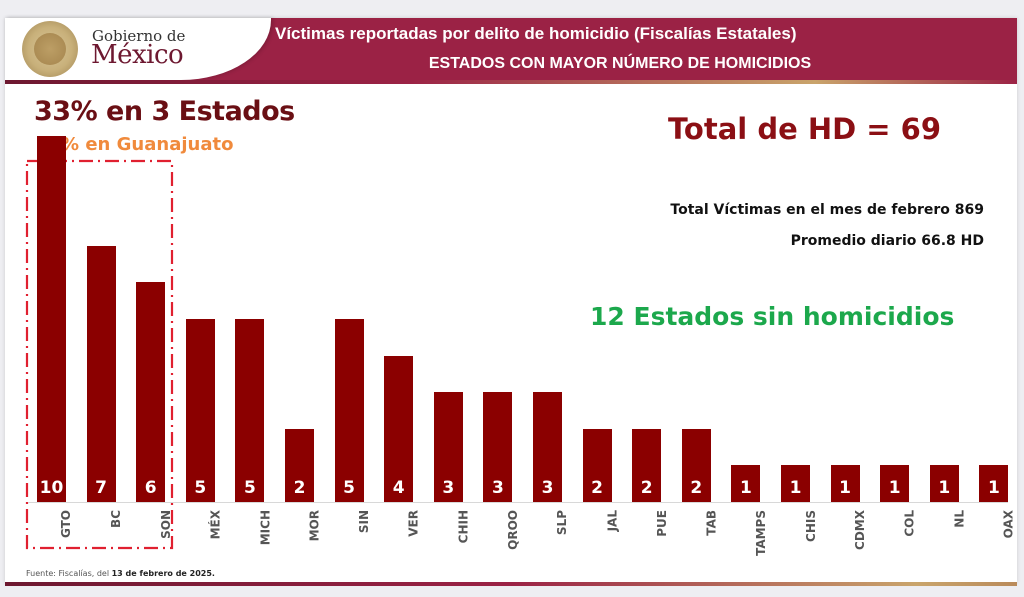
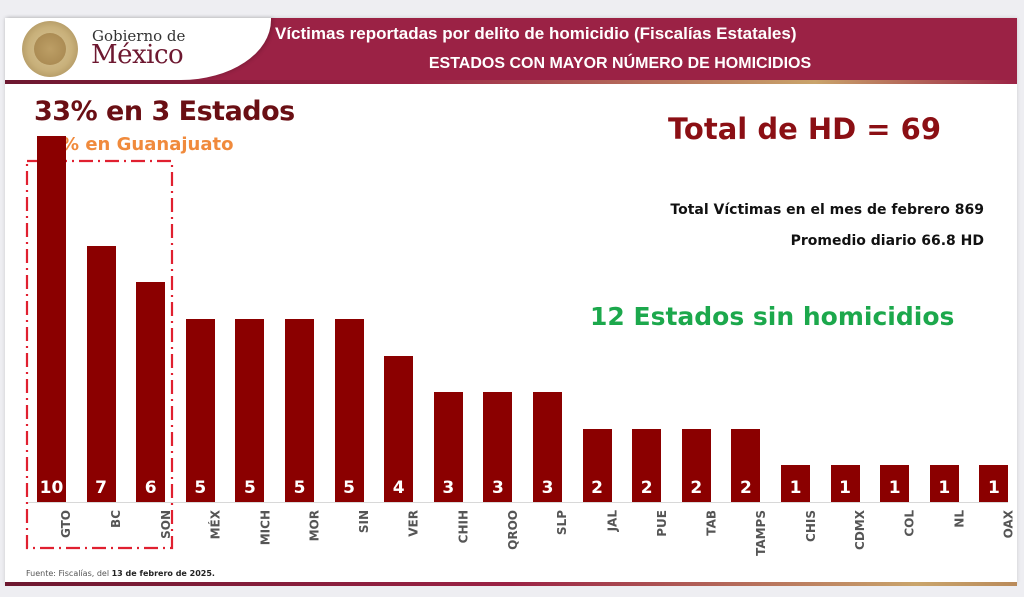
MOR: 2 -> 5
TAMPS: 1 -> 2
